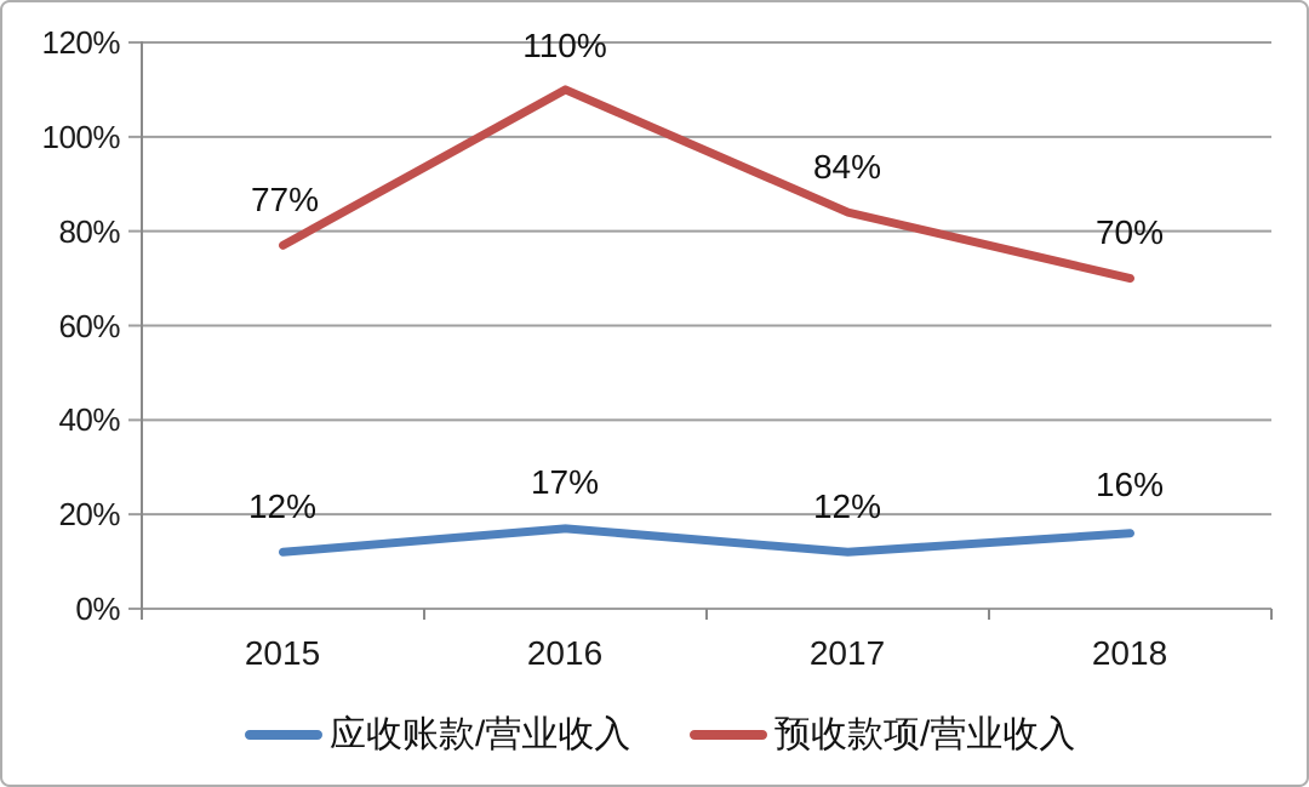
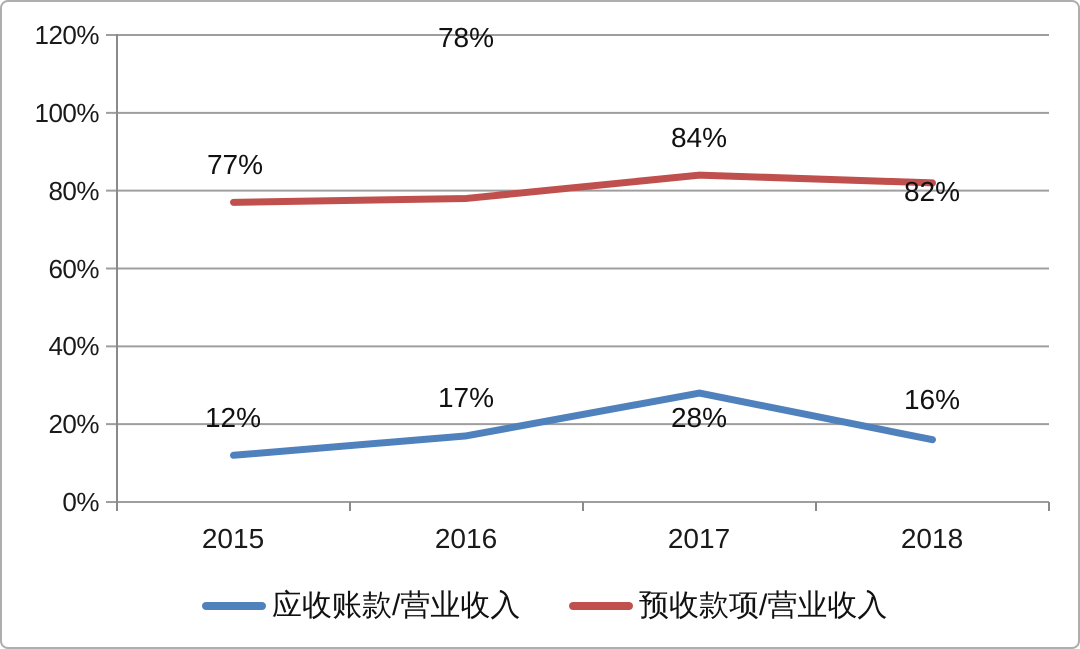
预收款项/营业收入/2016: 110% -> 78%
应收账款/营业收入/2017: 12% -> 28%
预收款项/营业收入/2018: 70% -> 82%
